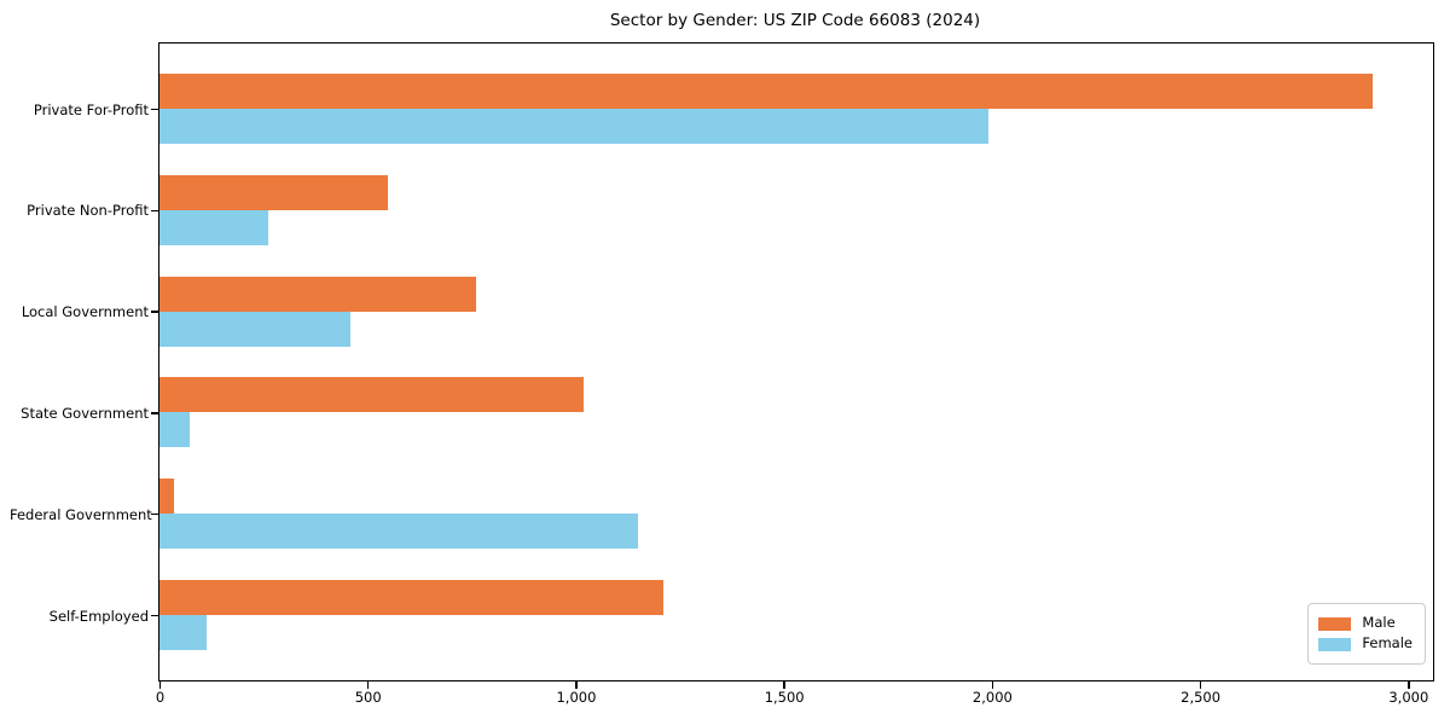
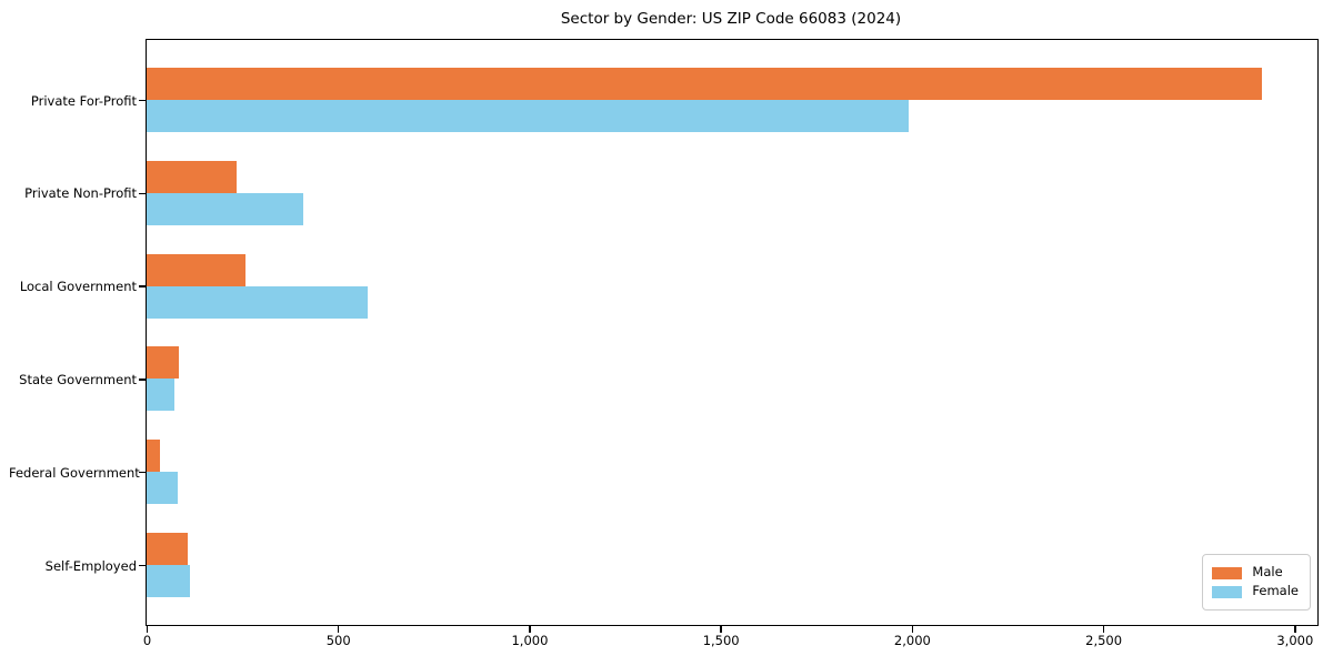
Male/Private Non-Profit: 550 -> 240
Female/Private Non-Profit: 260 -> 410
Male/Local Government: 760 -> 260
Female/Local Government: 460 -> 580
Male/State Government: 1020 -> 80
Female/Federal Government: 1150 -> 80
Male/Self-Employed: 1210 -> 110
